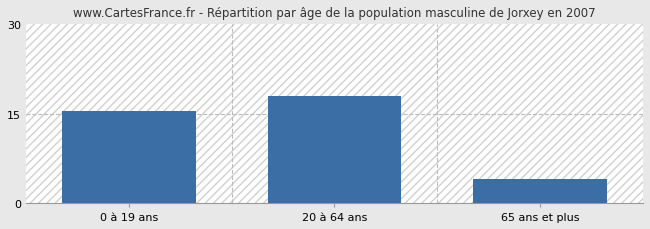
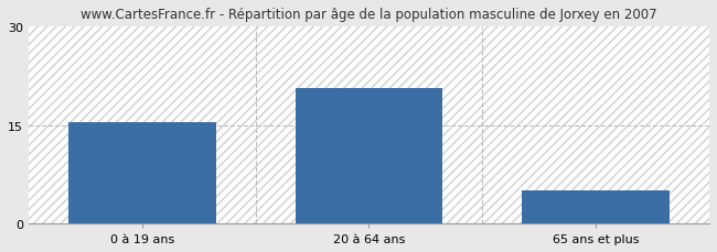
20 à 64 ans: 18.0 -> 20.6
65 ans et plus: 4.0 -> 5.0
